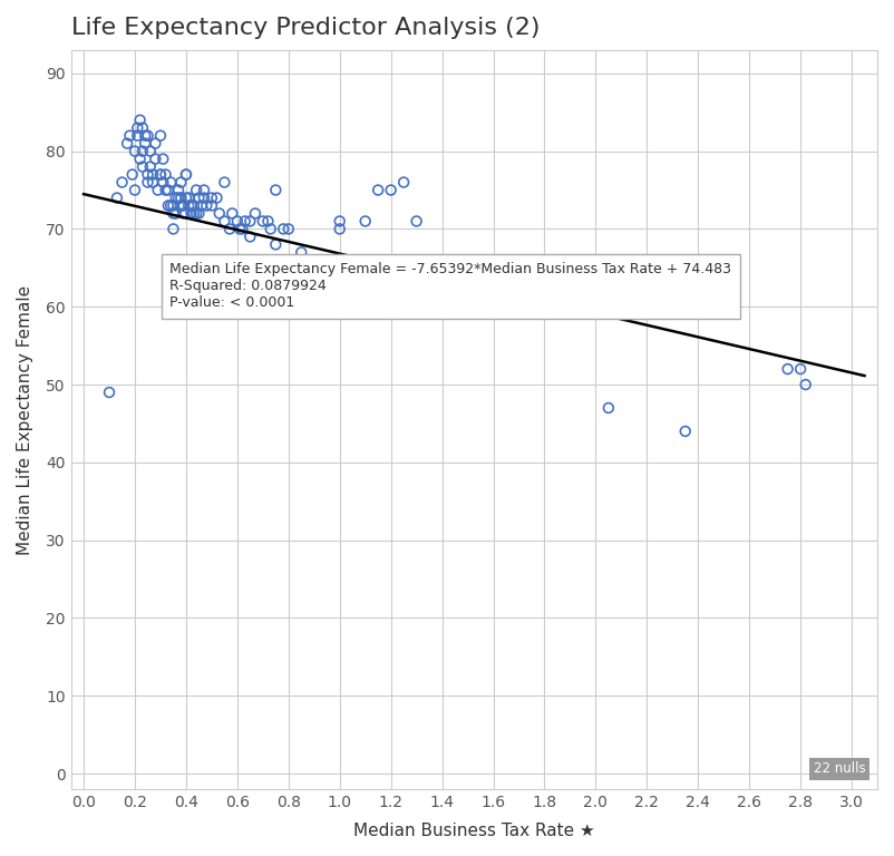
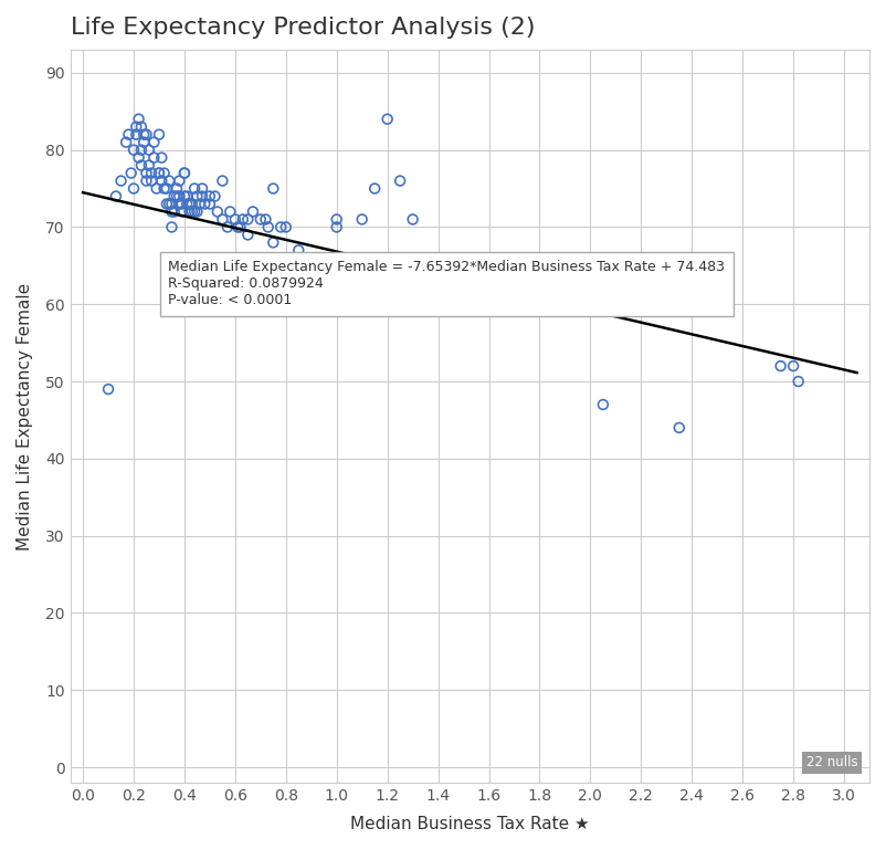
1.2: 75 -> 84
